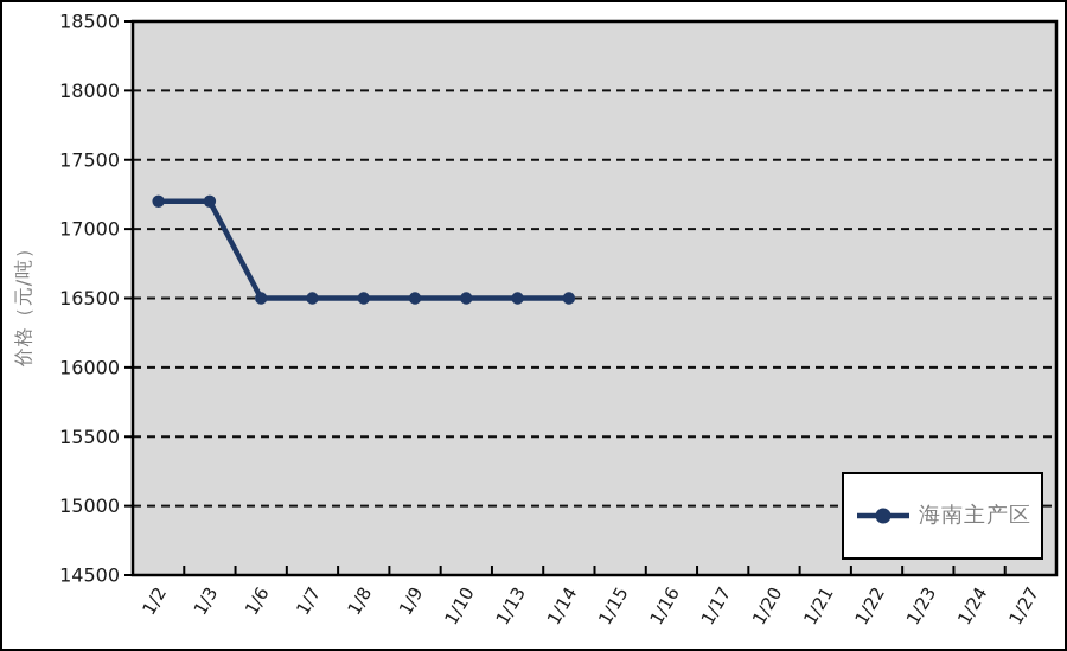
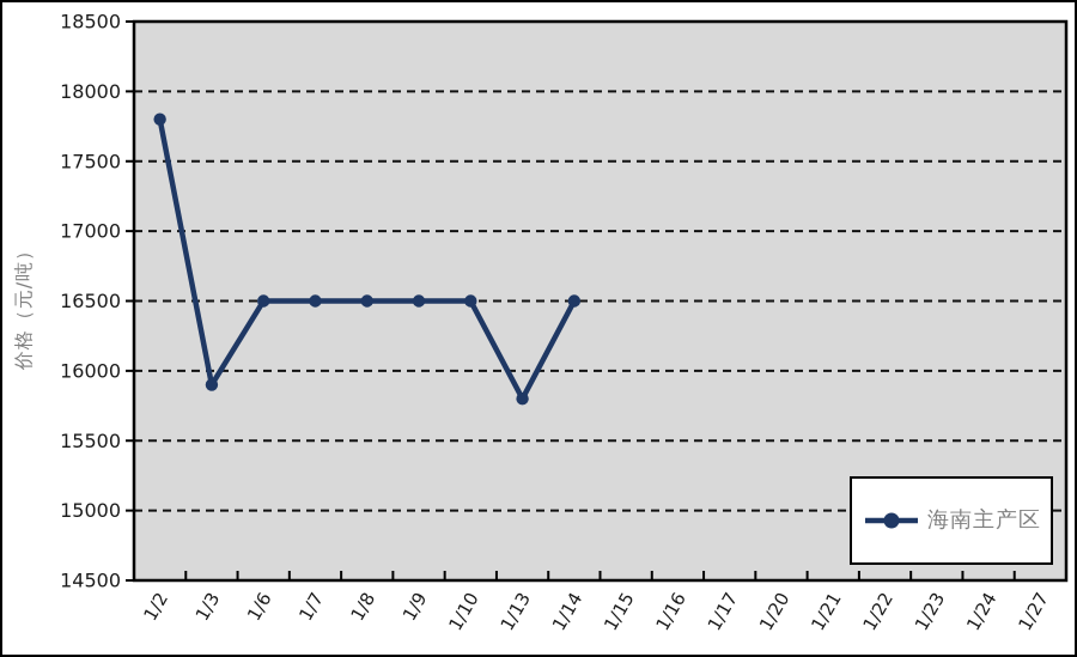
1/2: 17200 -> 17800
1/3: 17200 -> 15900
1/13: 16500 -> 15800
